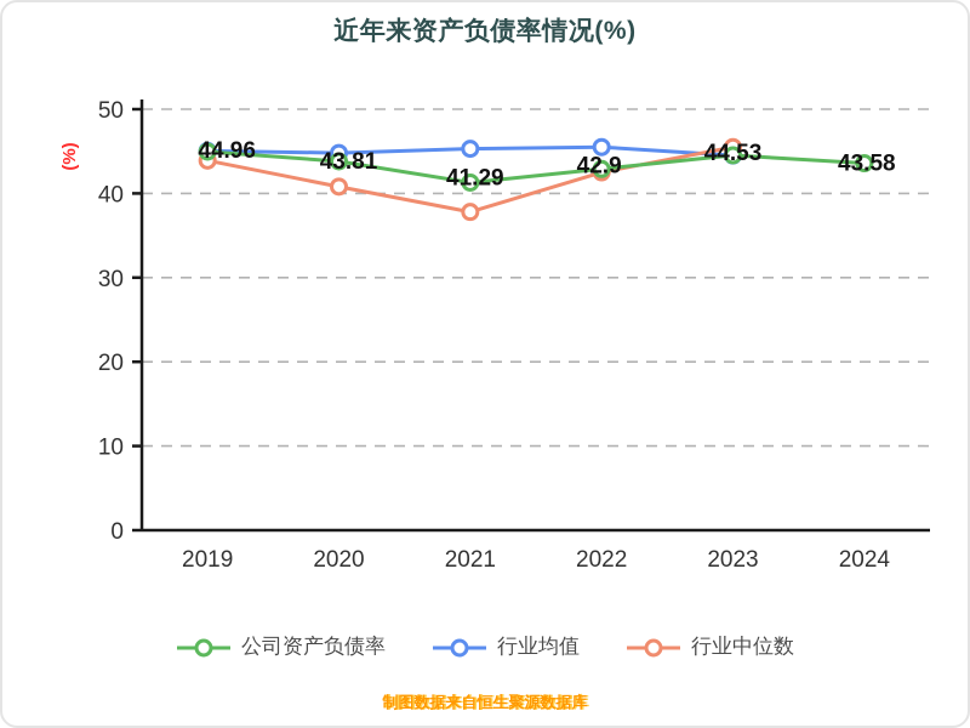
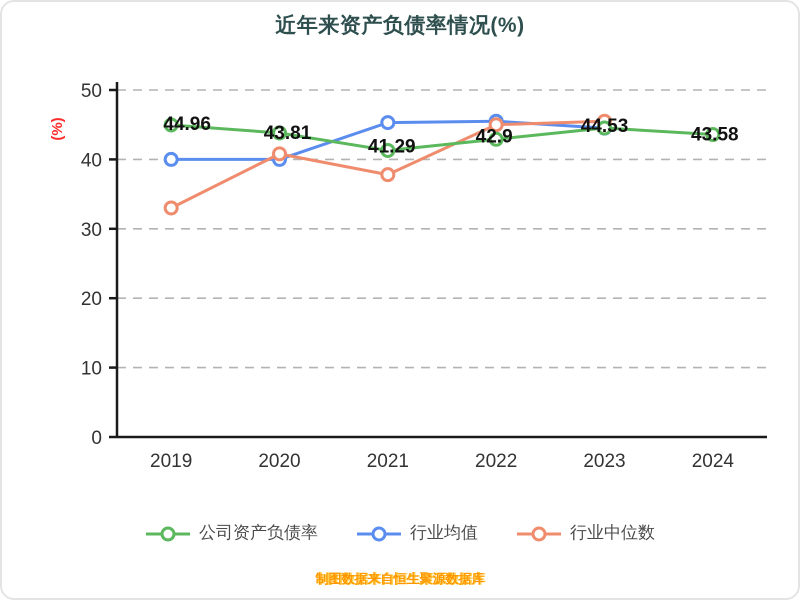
行业均值/2019: 45 -> 40
行业中位数/2019: 44 -> 33
行业均值/2020: 45 -> 40
行业中位数/2022: 42 -> 45
